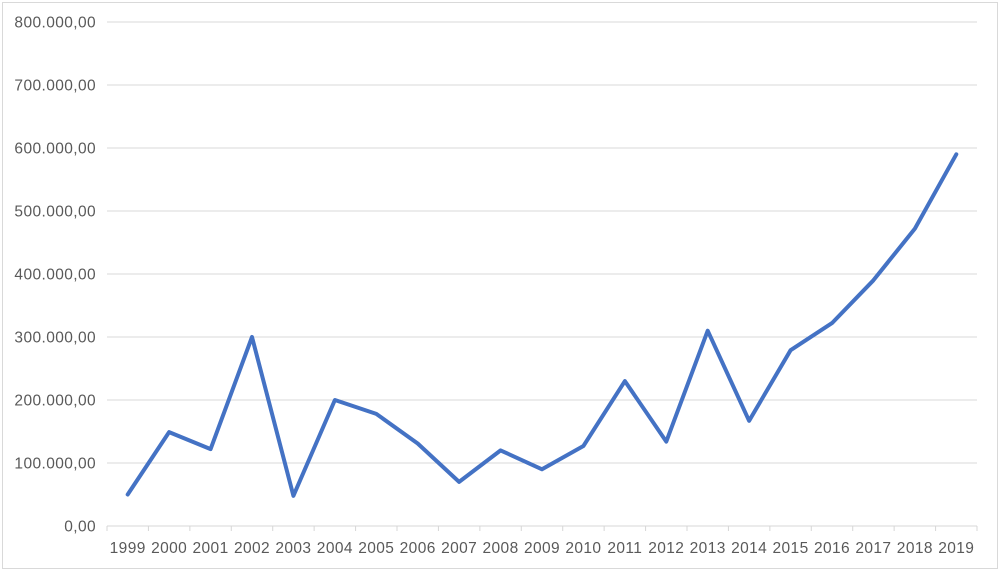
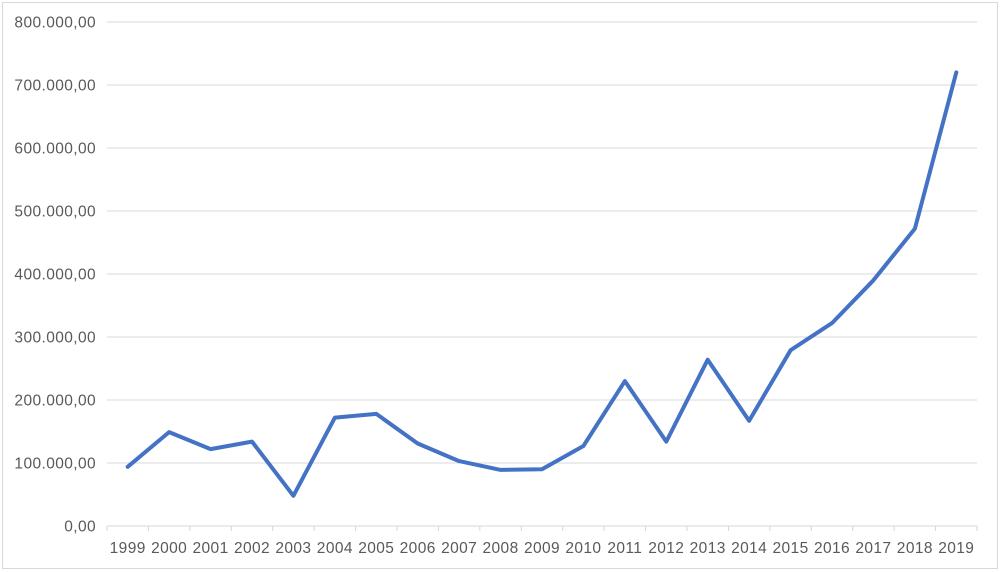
1999: 50000 -> 90000
2002: 300000 -> 130000
2004: 200000 -> 170000
2007: 70000 -> 100000
2008: 120000 -> 90000
2013: 310000 -> 260000
2019: 590000 -> 720000
